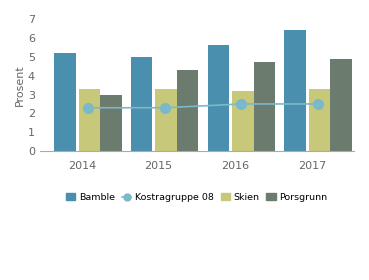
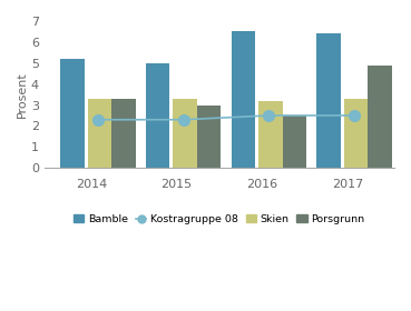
Porsgrunn/2014: 3.0 -> 3.3
Porsgrunn/2015: 4.3 -> 3.0
Bamble/2016: 5.6 -> 6.5
Porsgrunn/2016: 4.7 -> 2.5
